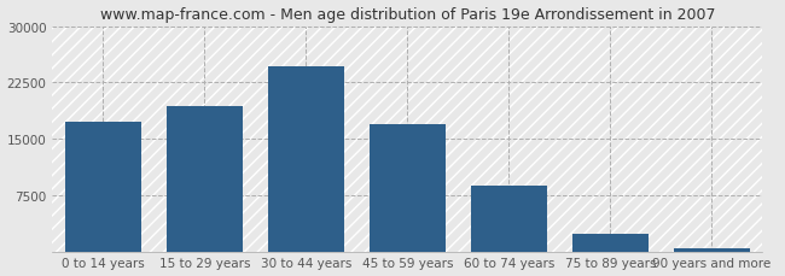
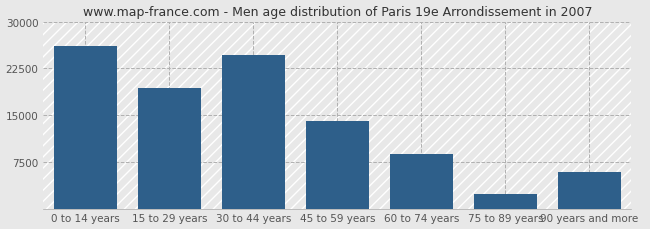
0 to 14 years: 17200 -> 26000
45 to 59 years: 16900 -> 14000
90 years and more: 400 -> 5800
